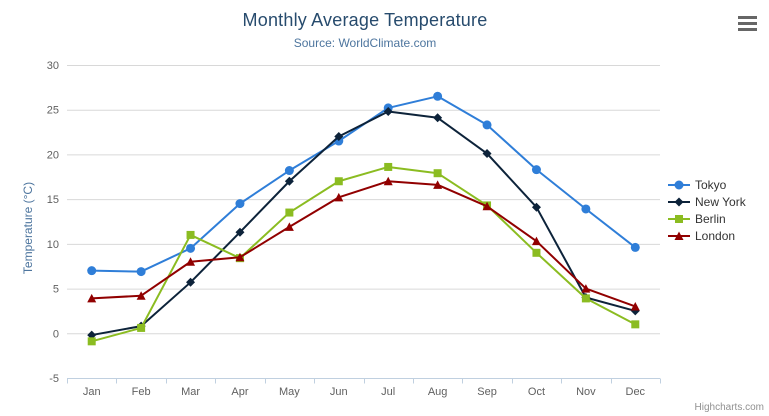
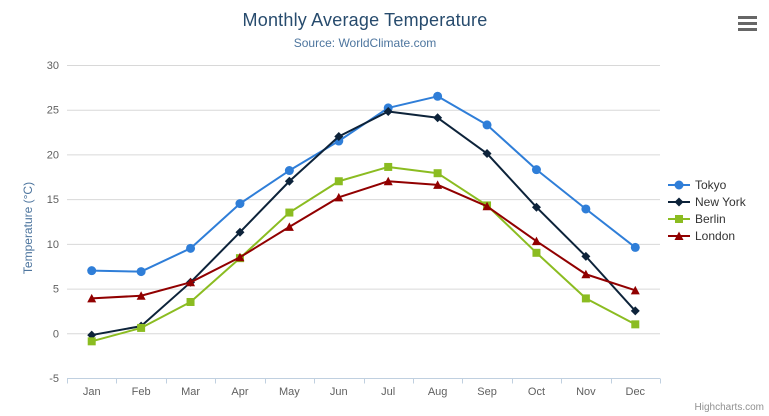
Berlin/Mar: 11 -> 4
London/Mar: 8 -> 6
New York/Nov: 4 -> 9
London/Nov: 5 -> 7
London/Dec: 3 -> 5
